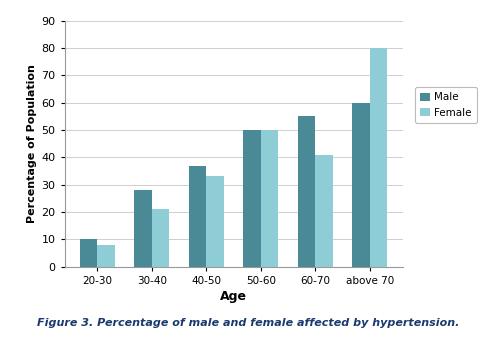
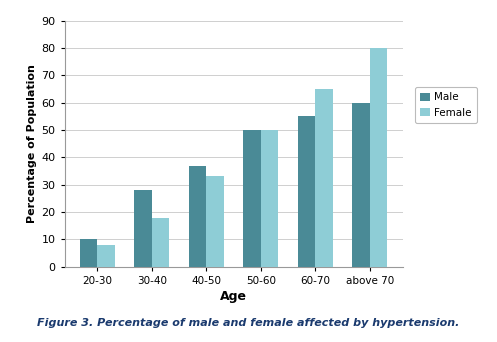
Female/30-40: 21 -> 18
Female/60-70: 41 -> 65
